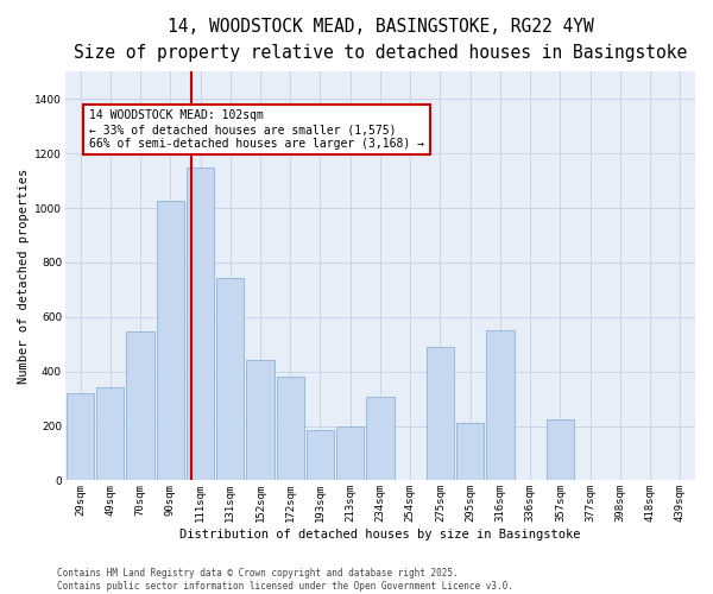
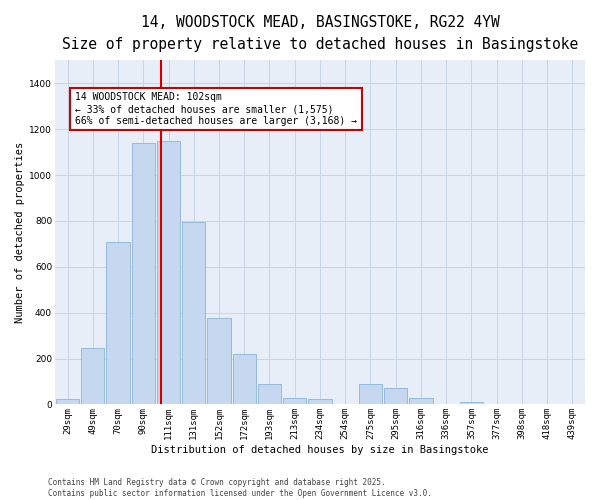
29sqm: 320 -> 25
49sqm: 340 -> 245
70sqm: 545 -> 710
90sqm: 1025 -> 1140
131sqm: 745 -> 795
152sqm: 440 -> 375
172sqm: 380 -> 220
193sqm: 185 -> 90
213sqm: 200 -> 30
234sqm: 305 -> 25
275sqm: 490 -> 90
295sqm: 210 -> 70
316sqm: 550 -> 30
357sqm: 225 -> 10
